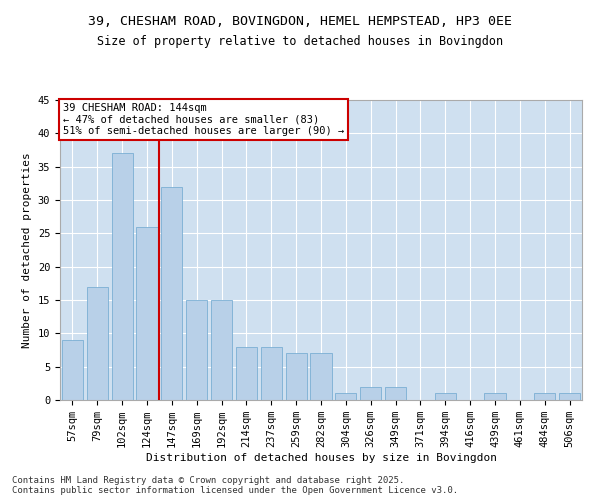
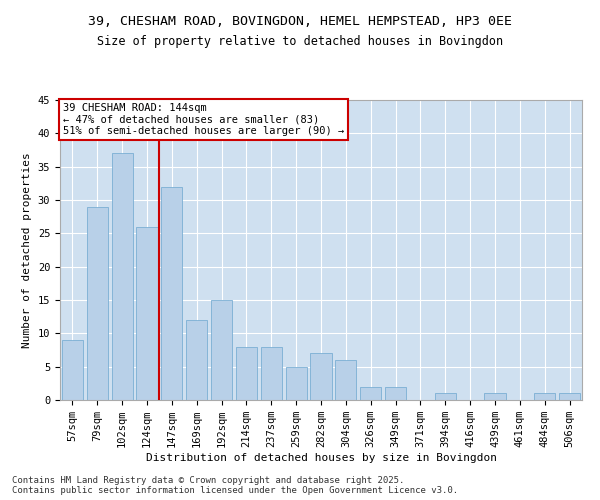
79sqm: 17 -> 29
169sqm: 15 -> 12
259sqm: 7 -> 5
304sqm: 1 -> 6
